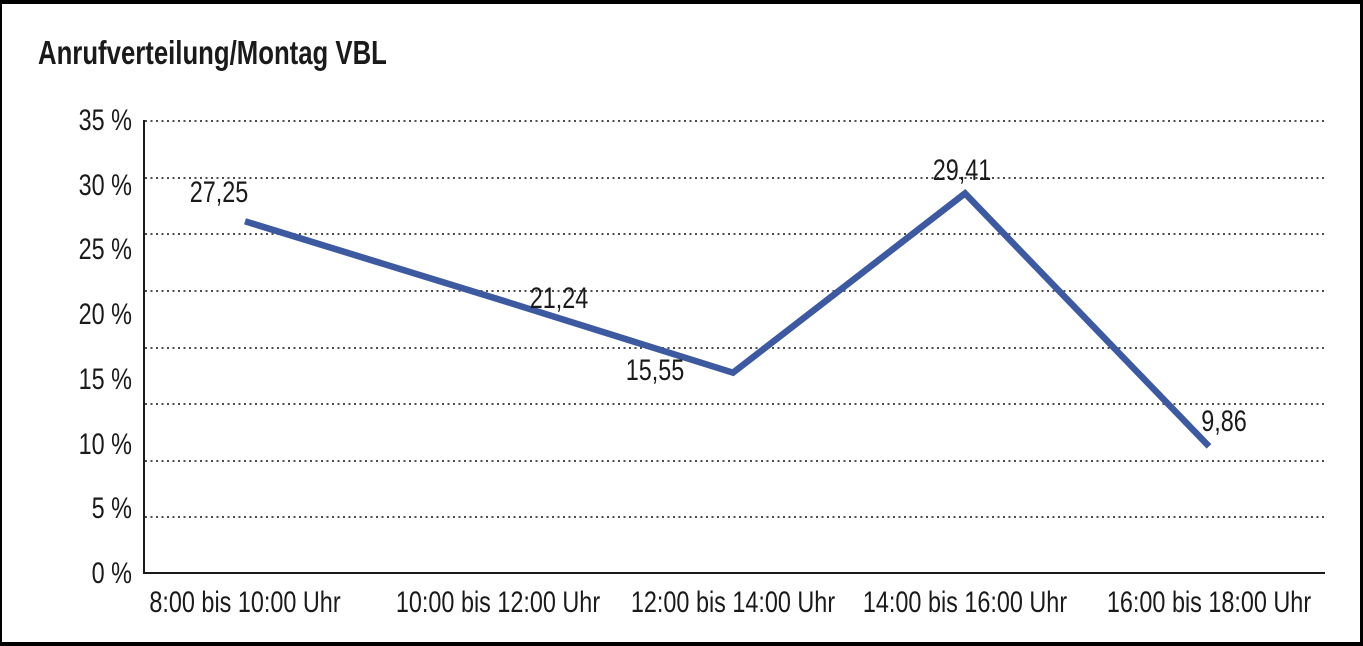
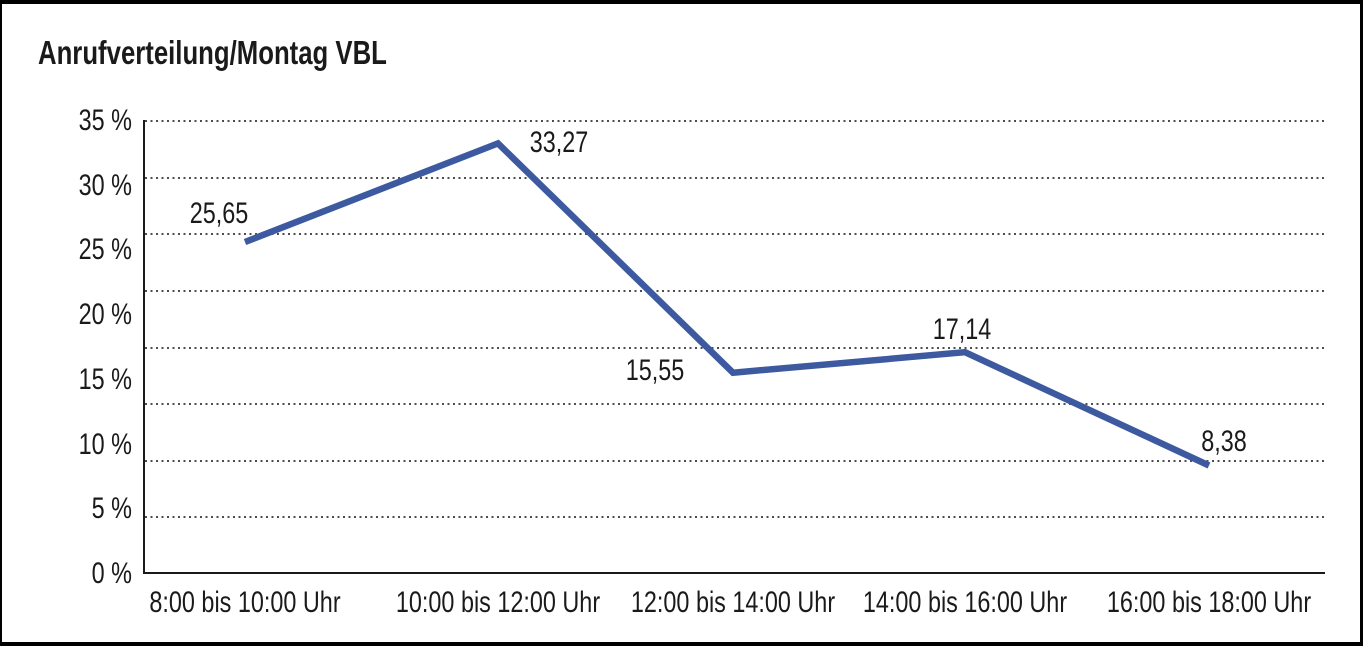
8:00 bis 10:00 Uhr: 27,25 -> 25,65
10:00 bis 12:00 Uhr: 21,24 -> 33,27
14:00 bis 16:00 Uhr: 29,41 -> 17,14
16:00 bis 18:00 Uhr: 9,86 -> 8,38
